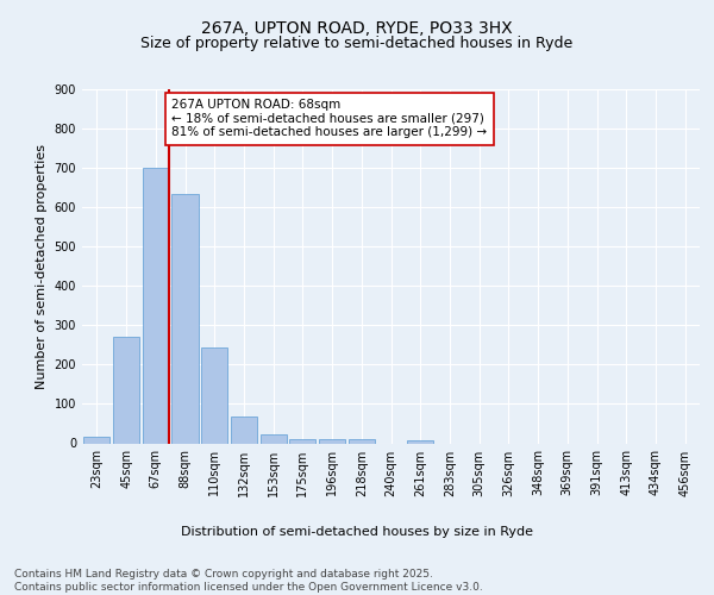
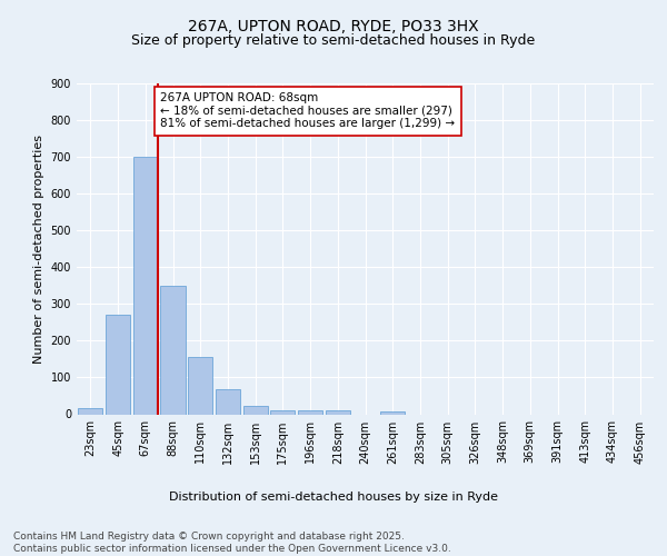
88sqm: 635 -> 350
110sqm: 245 -> 155
